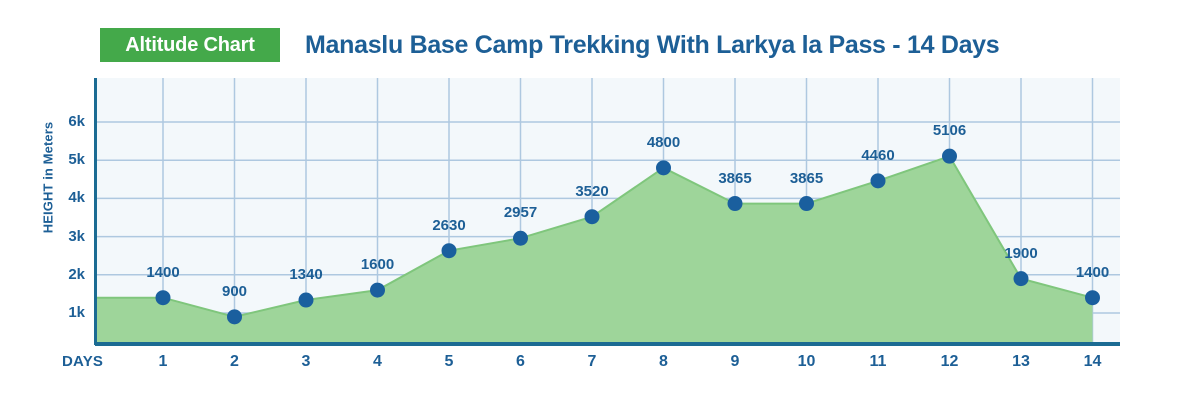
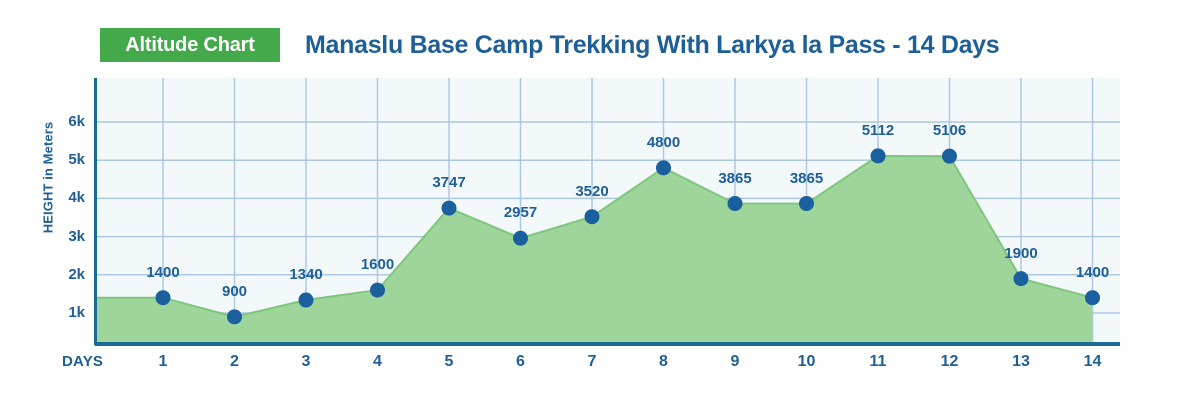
5: 2630 -> 3747
11: 4460 -> 5112
